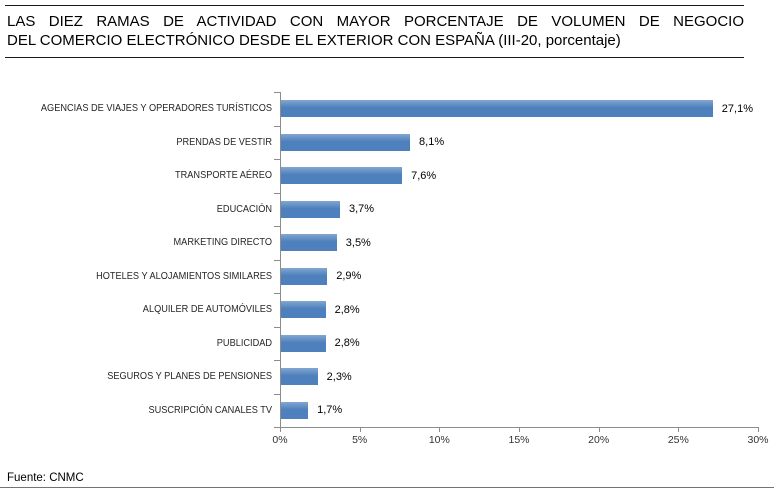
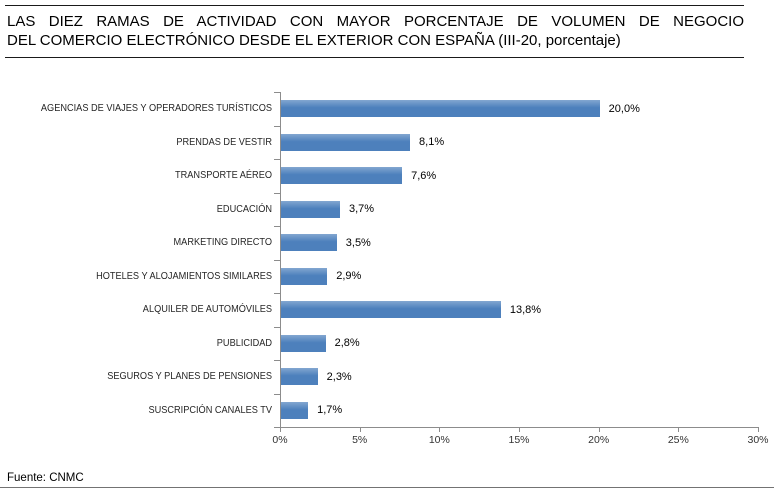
AGENCIAS DE VIAJES Y OPERADORES TURÍSTICOS: 27,1% -> 20,0%
ALQUILER DE AUTOMÓVILES: 2,8% -> 13,8%
